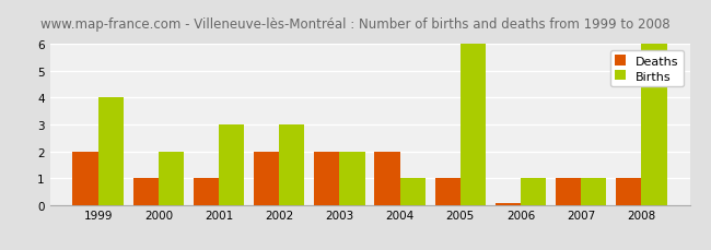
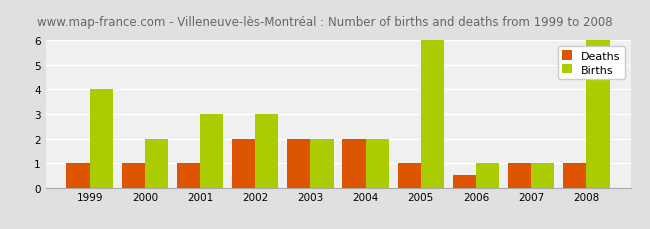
Deaths/1999: 2.00 -> 1.00
Births/2004: 1 -> 2
Deaths/2006: 0.08 -> 0.50
